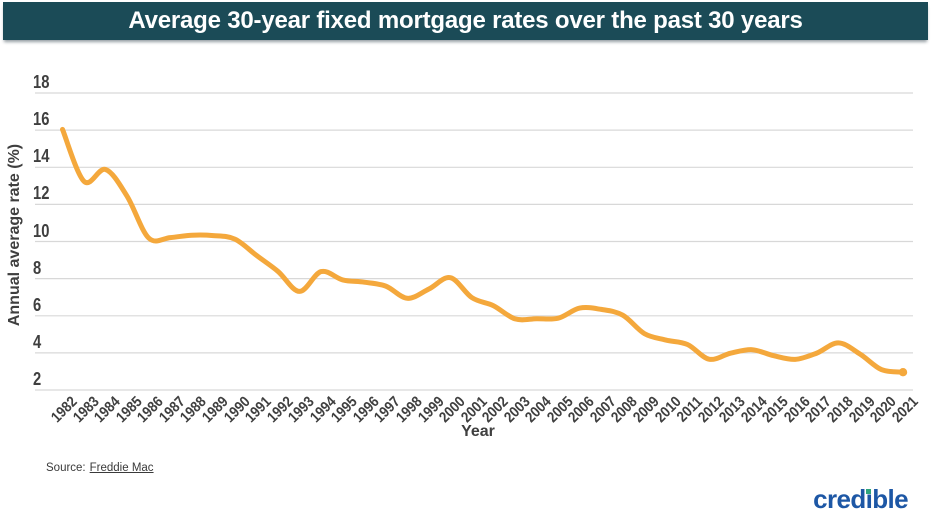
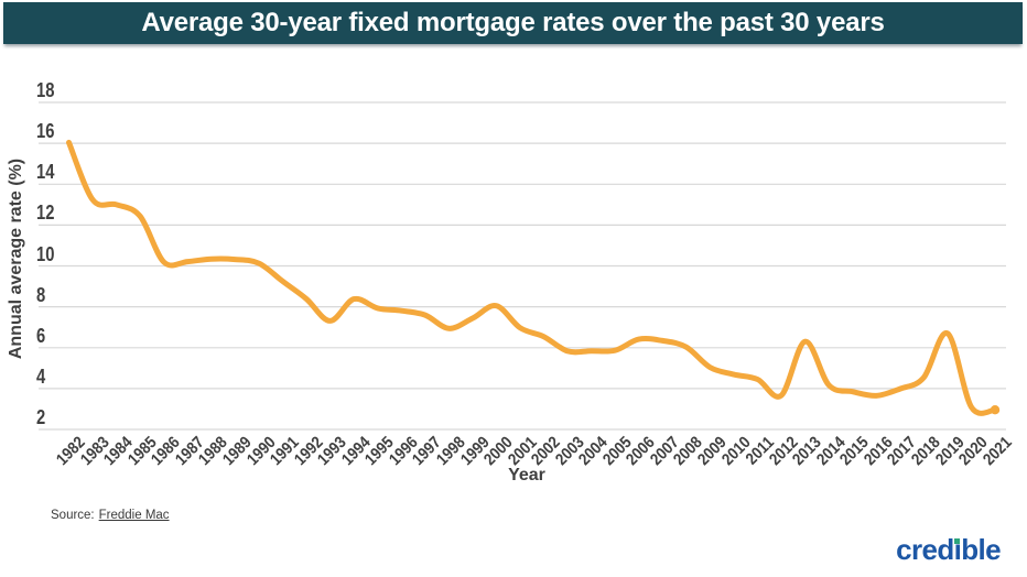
1984: 13.9 -> 13.0
2013: 4.0 -> 6.3
2019: 3.9 -> 6.7
